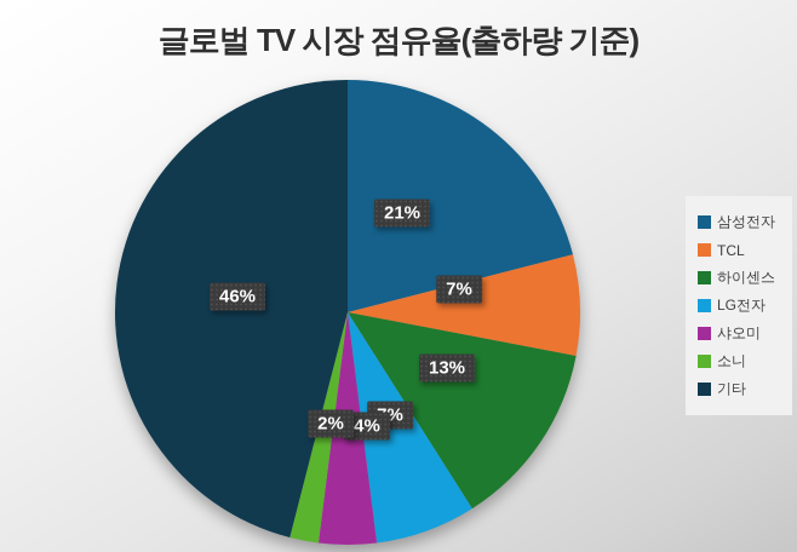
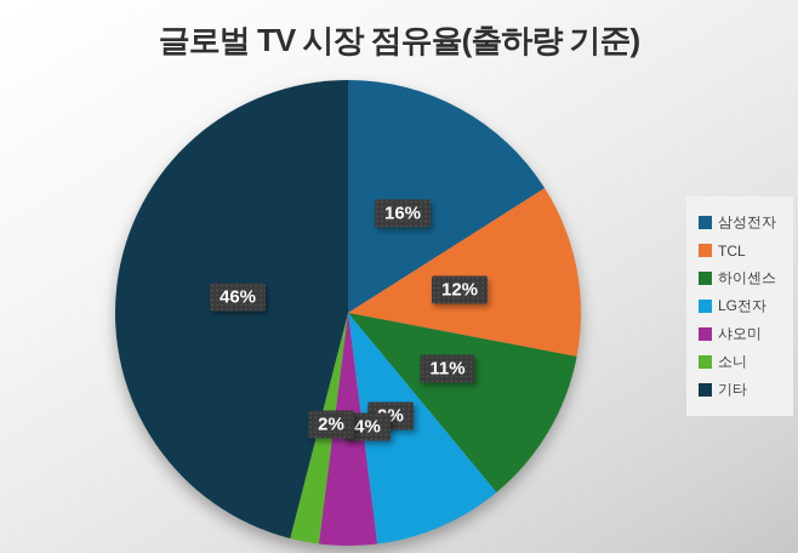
삼성전자: 21% -> 16%
TCL: 7% -> 12%
하이센스: 13% -> 11%
LG전자: 7% -> 9%
